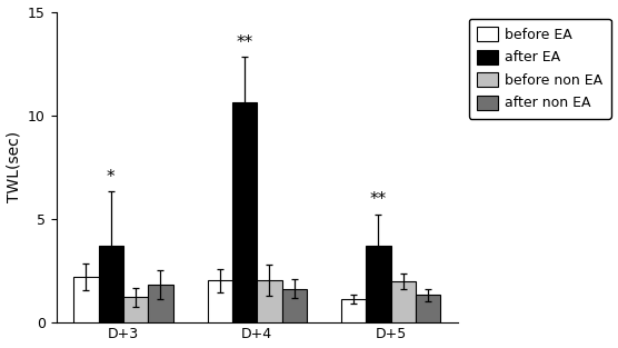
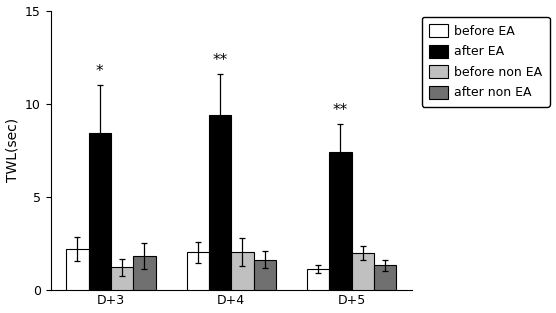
after EA/D+3: 3.7 -> 8.4
after EA/D+4: 10.6 -> 9.4
after EA/D+5: 3.7 -> 7.4
